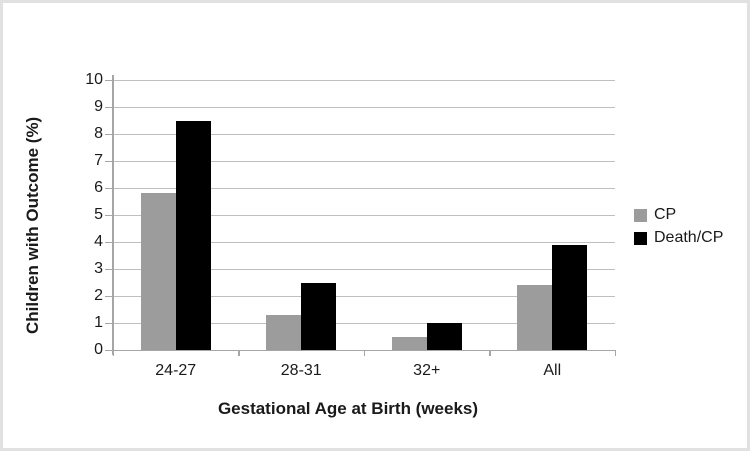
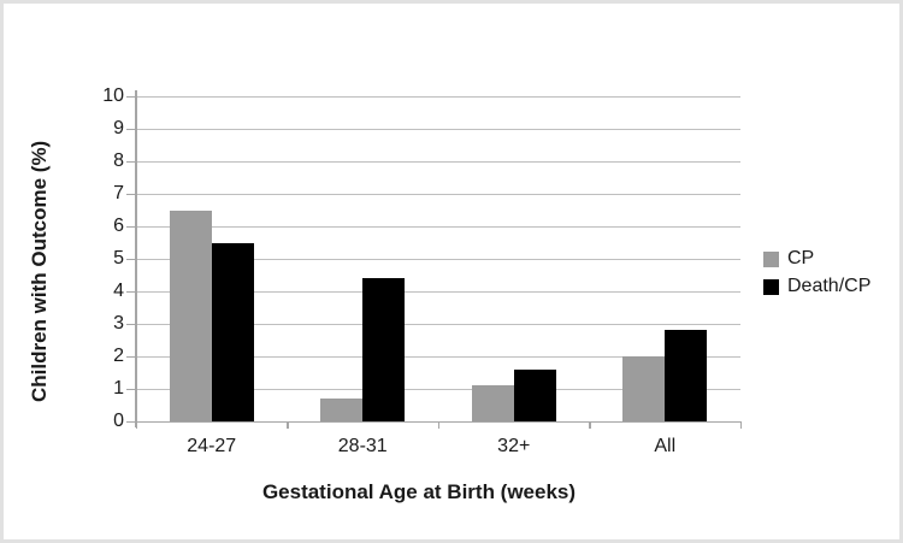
CP/24-27: 5.8 -> 6.5
Death/CP/24-27: 8.5 -> 5.5
CP/28-31: 1.3 -> 0.7
Death/CP/28-31: 2.5 -> 4.4
CP/32+: 0.5 -> 1.1
Death/CP/32+: 1.0 -> 1.6
CP/All: 2.4 -> 2.0
Death/CP/All: 3.9 -> 2.8
